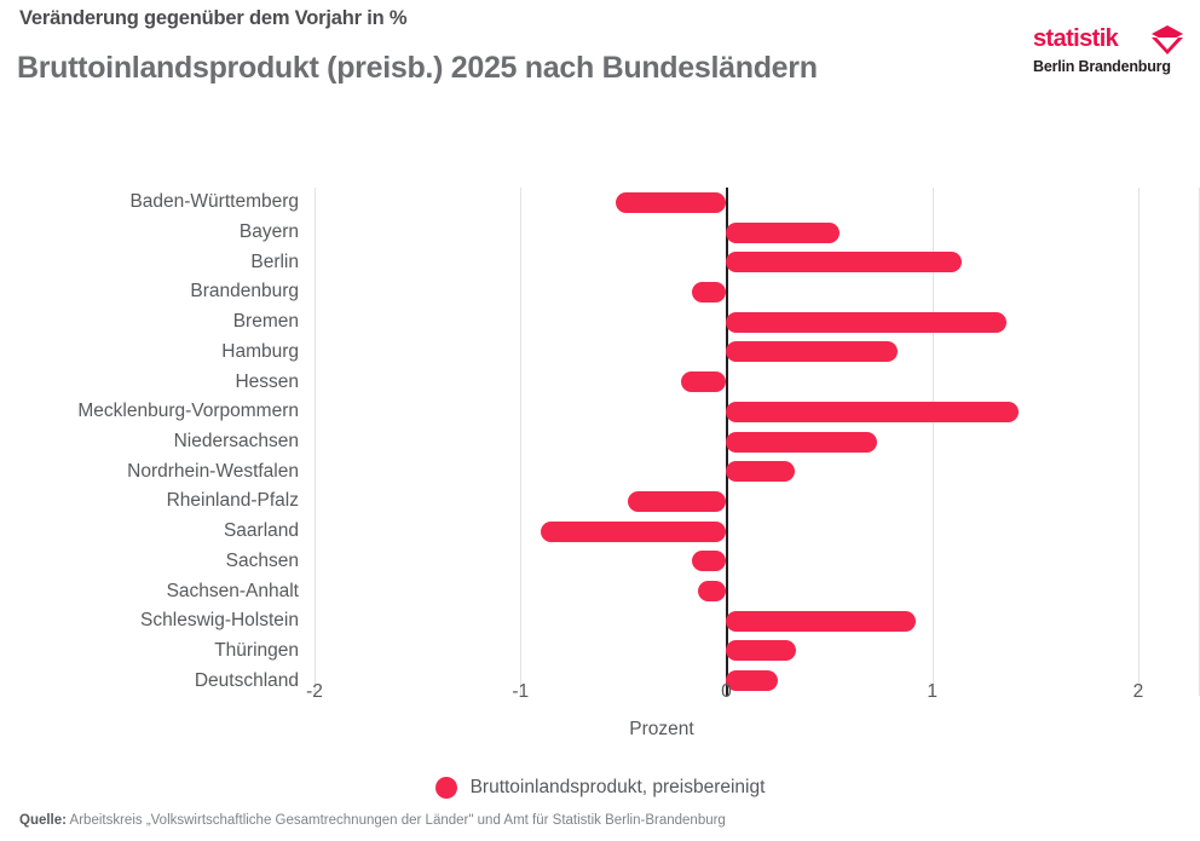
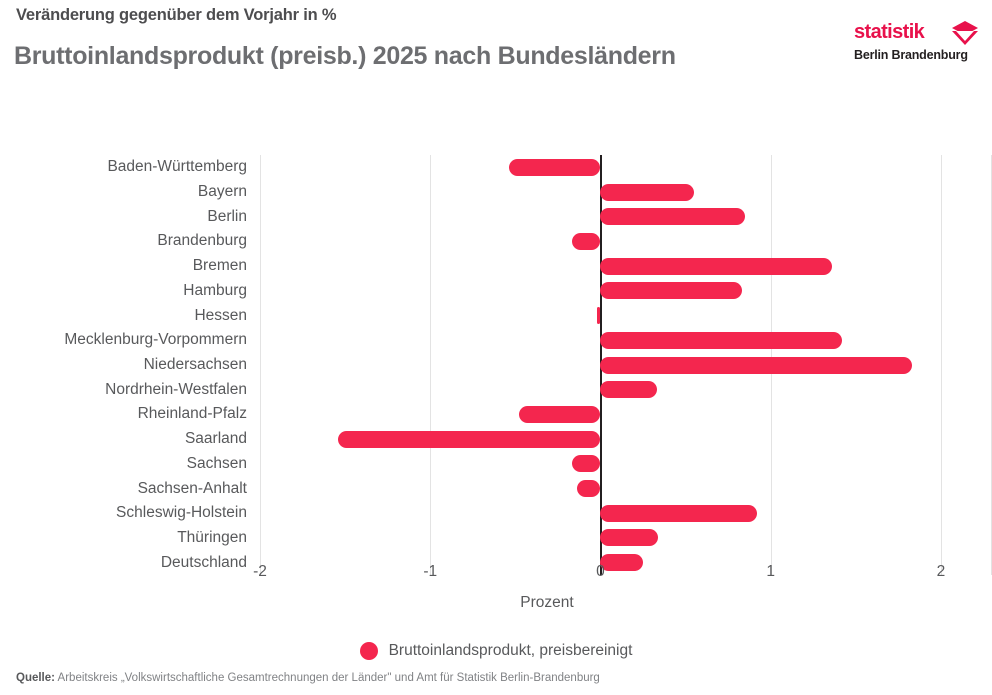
Berlin: 1.14 -> 0.85
Hessen: -0.22 -> -0.02
Niedersachsen: 0.73 -> 1.83
Saarland: -0.90 -> -1.54
